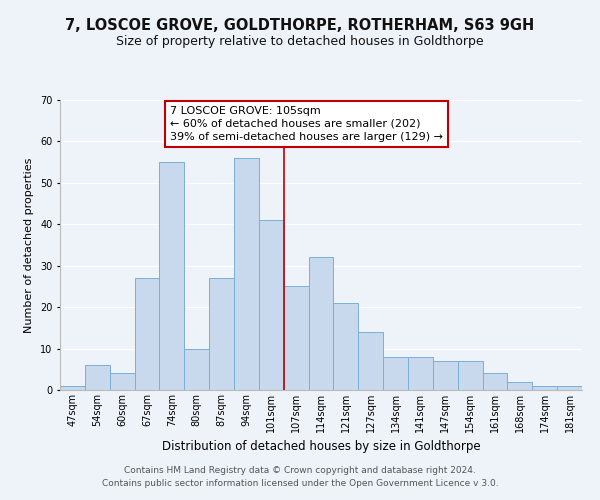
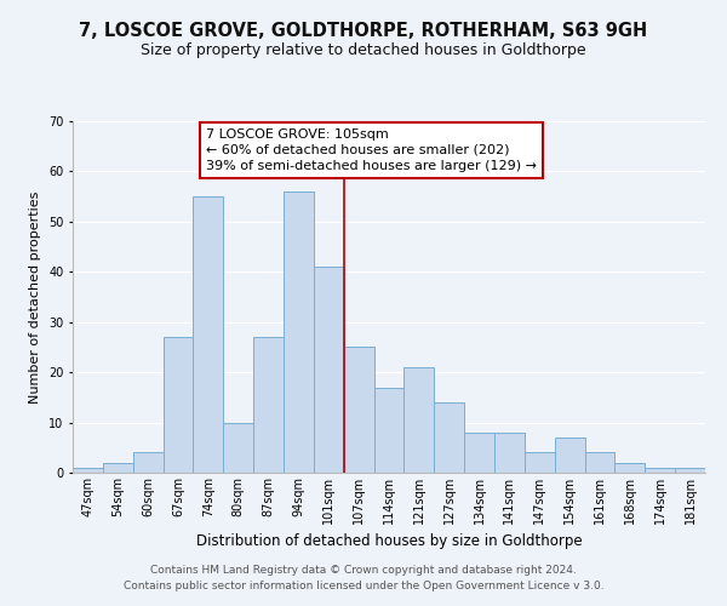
54sqm: 6 -> 2
114sqm: 32 -> 17
147sqm: 7 -> 4
